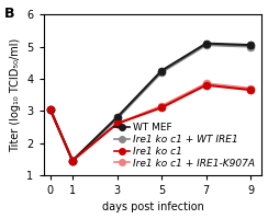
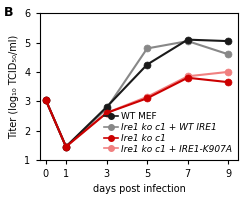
Ire1 ko c1 + WT IRE1/5: 4.20 -> 4.80
Ire1 ko c1 + WT IRE1/9: 5.00 -> 4.60
Ire1 ko c1 + IRE1-K907A/9: 3.70 -> 4.00
